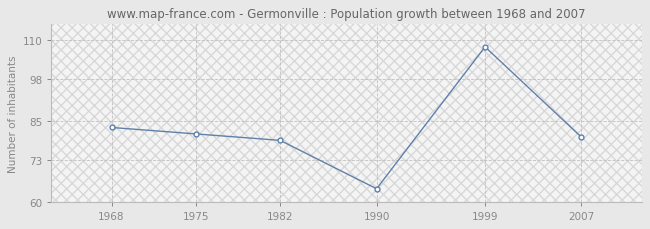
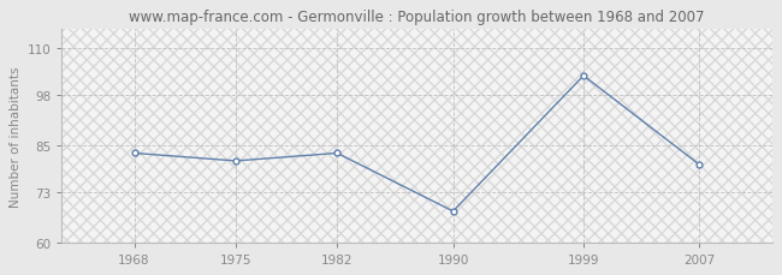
1982: 79 -> 83
1990: 64 -> 68
1999: 108 -> 103
